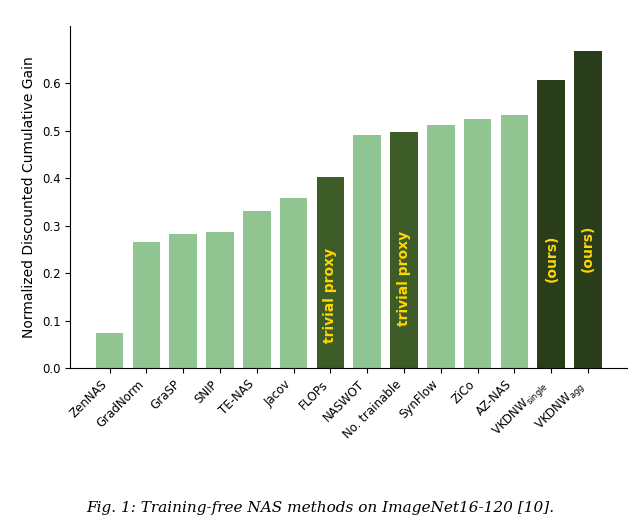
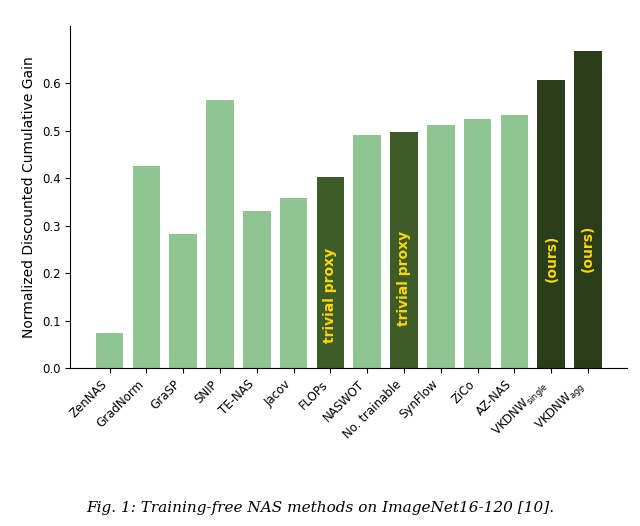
GradNorm: 0.265 -> 0.425
SNIP: 0.286 -> 0.565
